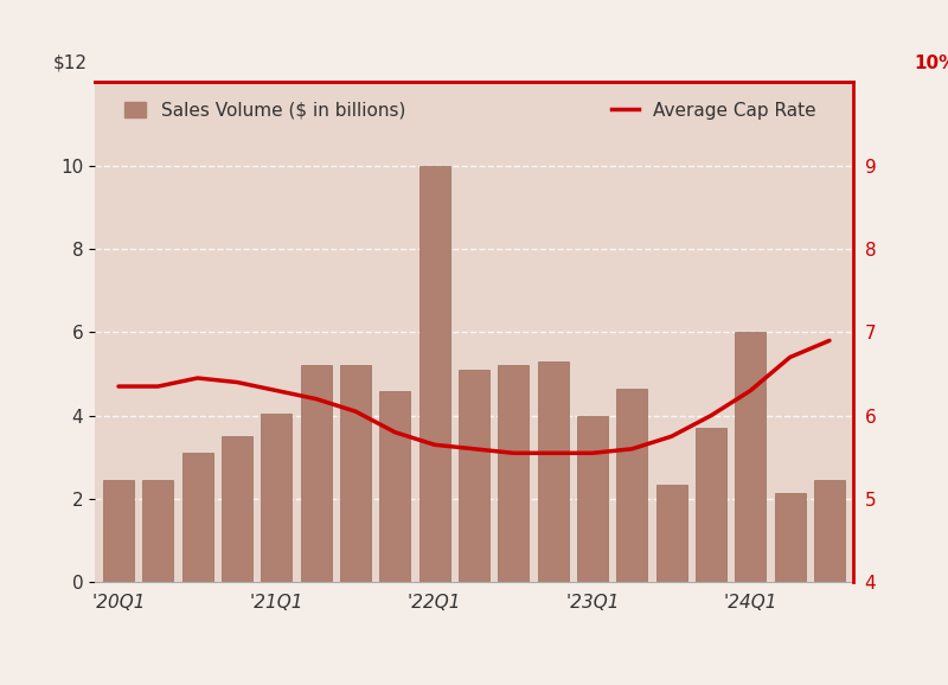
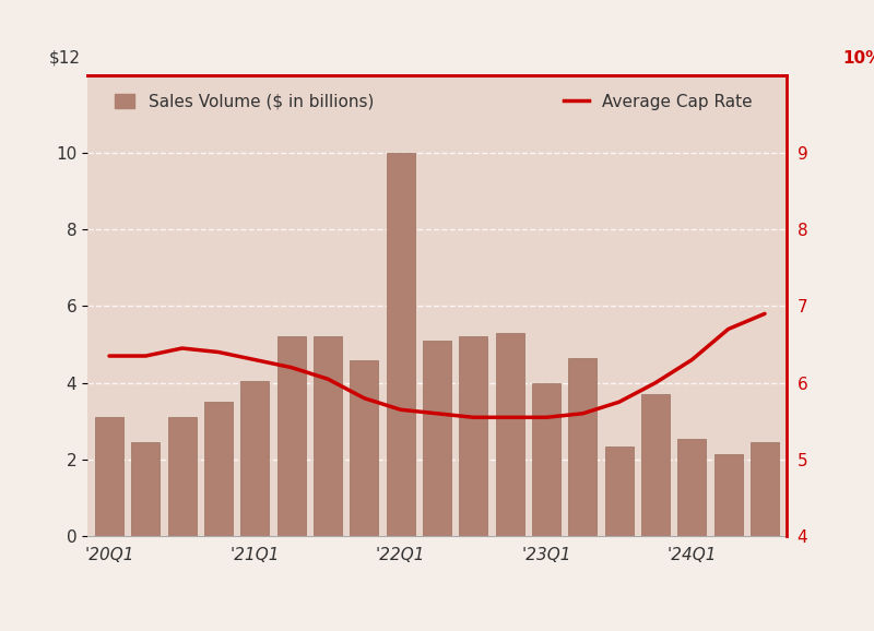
Sales Volume ($ in billions)/'20Q1: 2.45 -> 3.10
Sales Volume ($ in billions)/'24Q1: 6.00 -> 2.55
